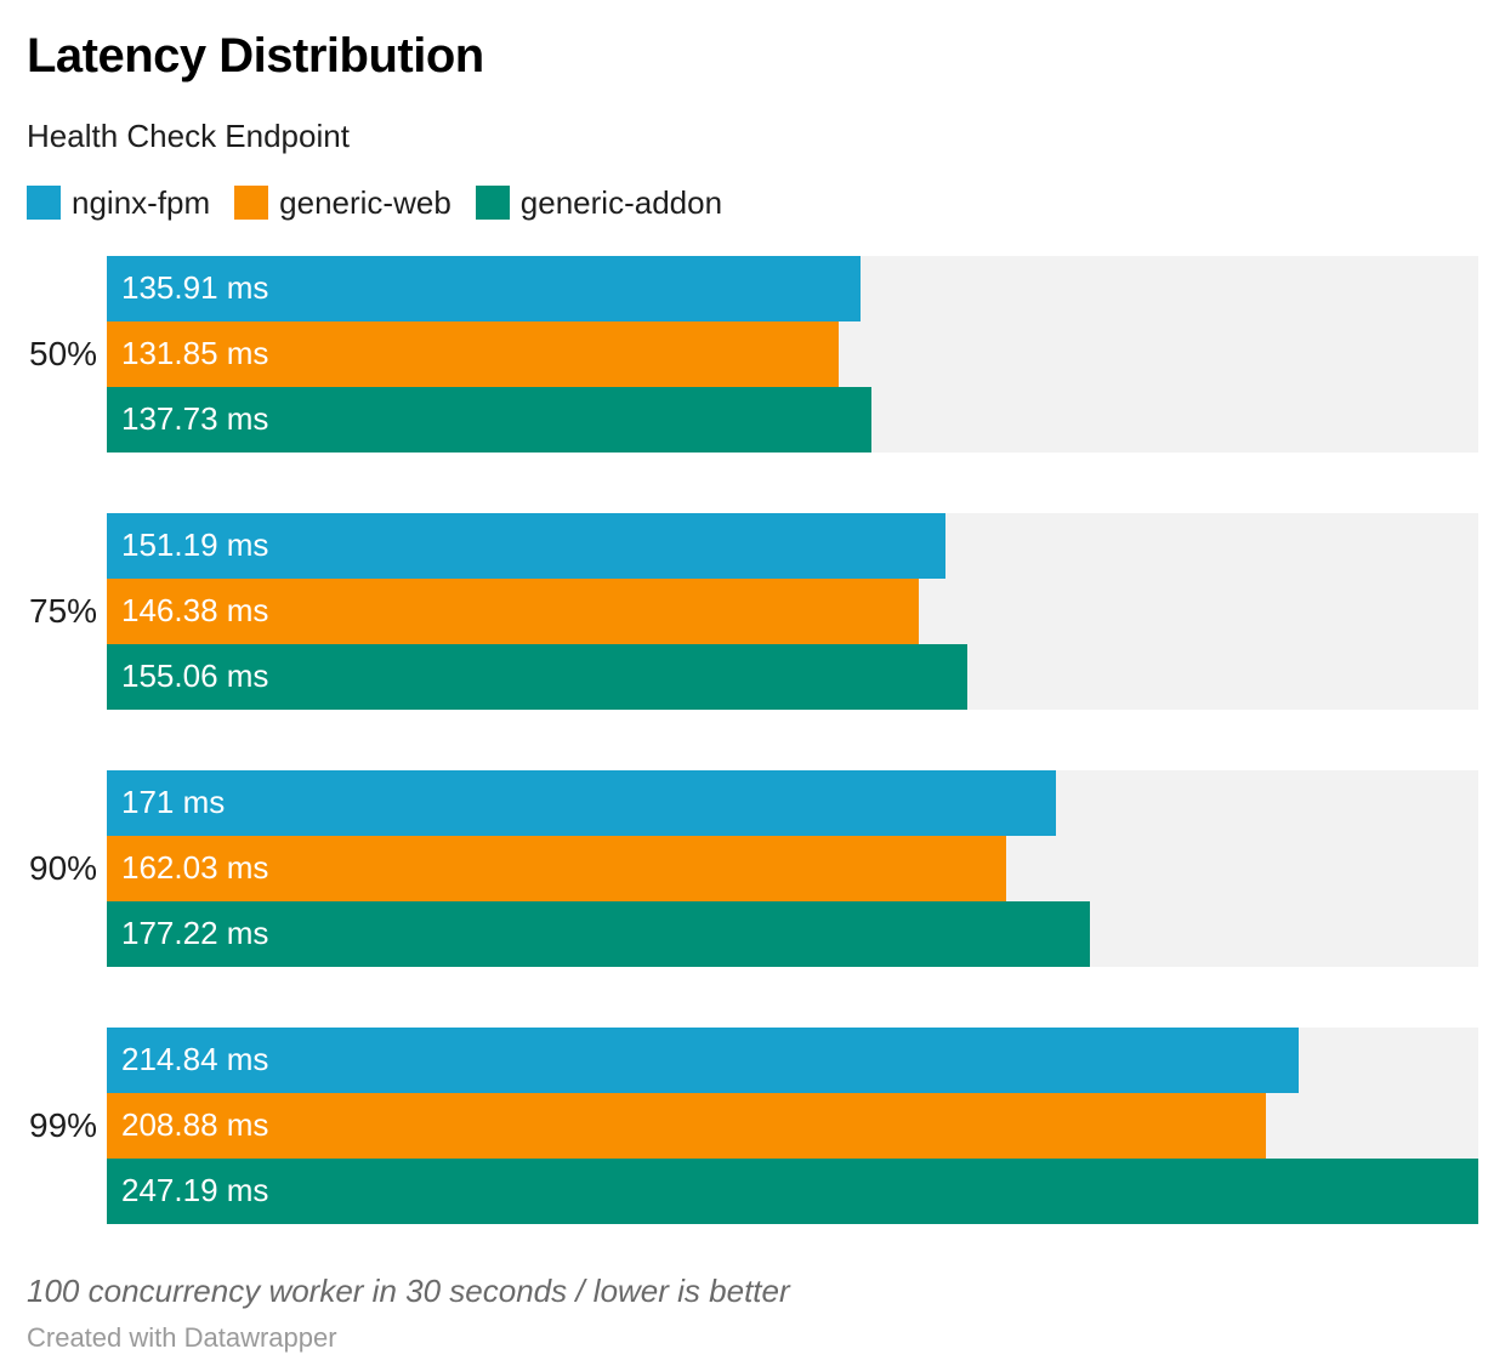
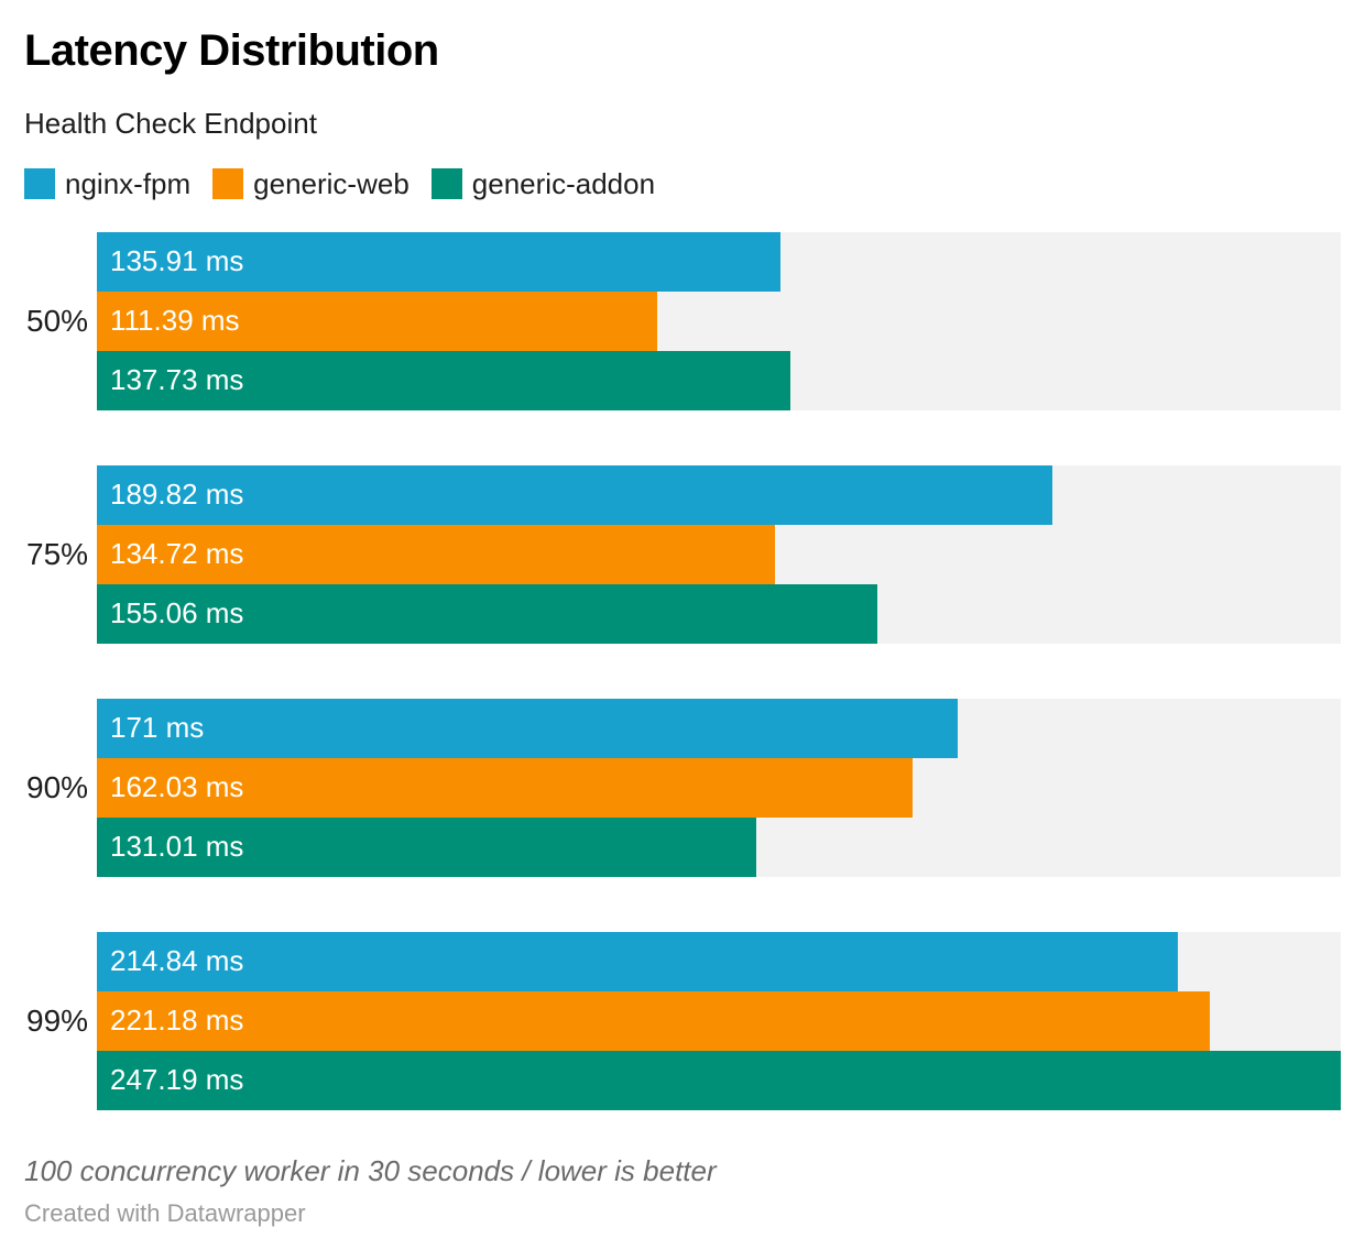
generic-web/50%: 131.85 -> 111.39
nginx-fpm/75%: 151.19 -> 189.82
generic-web/75%: 146.38 -> 134.72
generic-addon/90%: 177.22 -> 131.01
generic-web/99%: 208.88 -> 221.18
